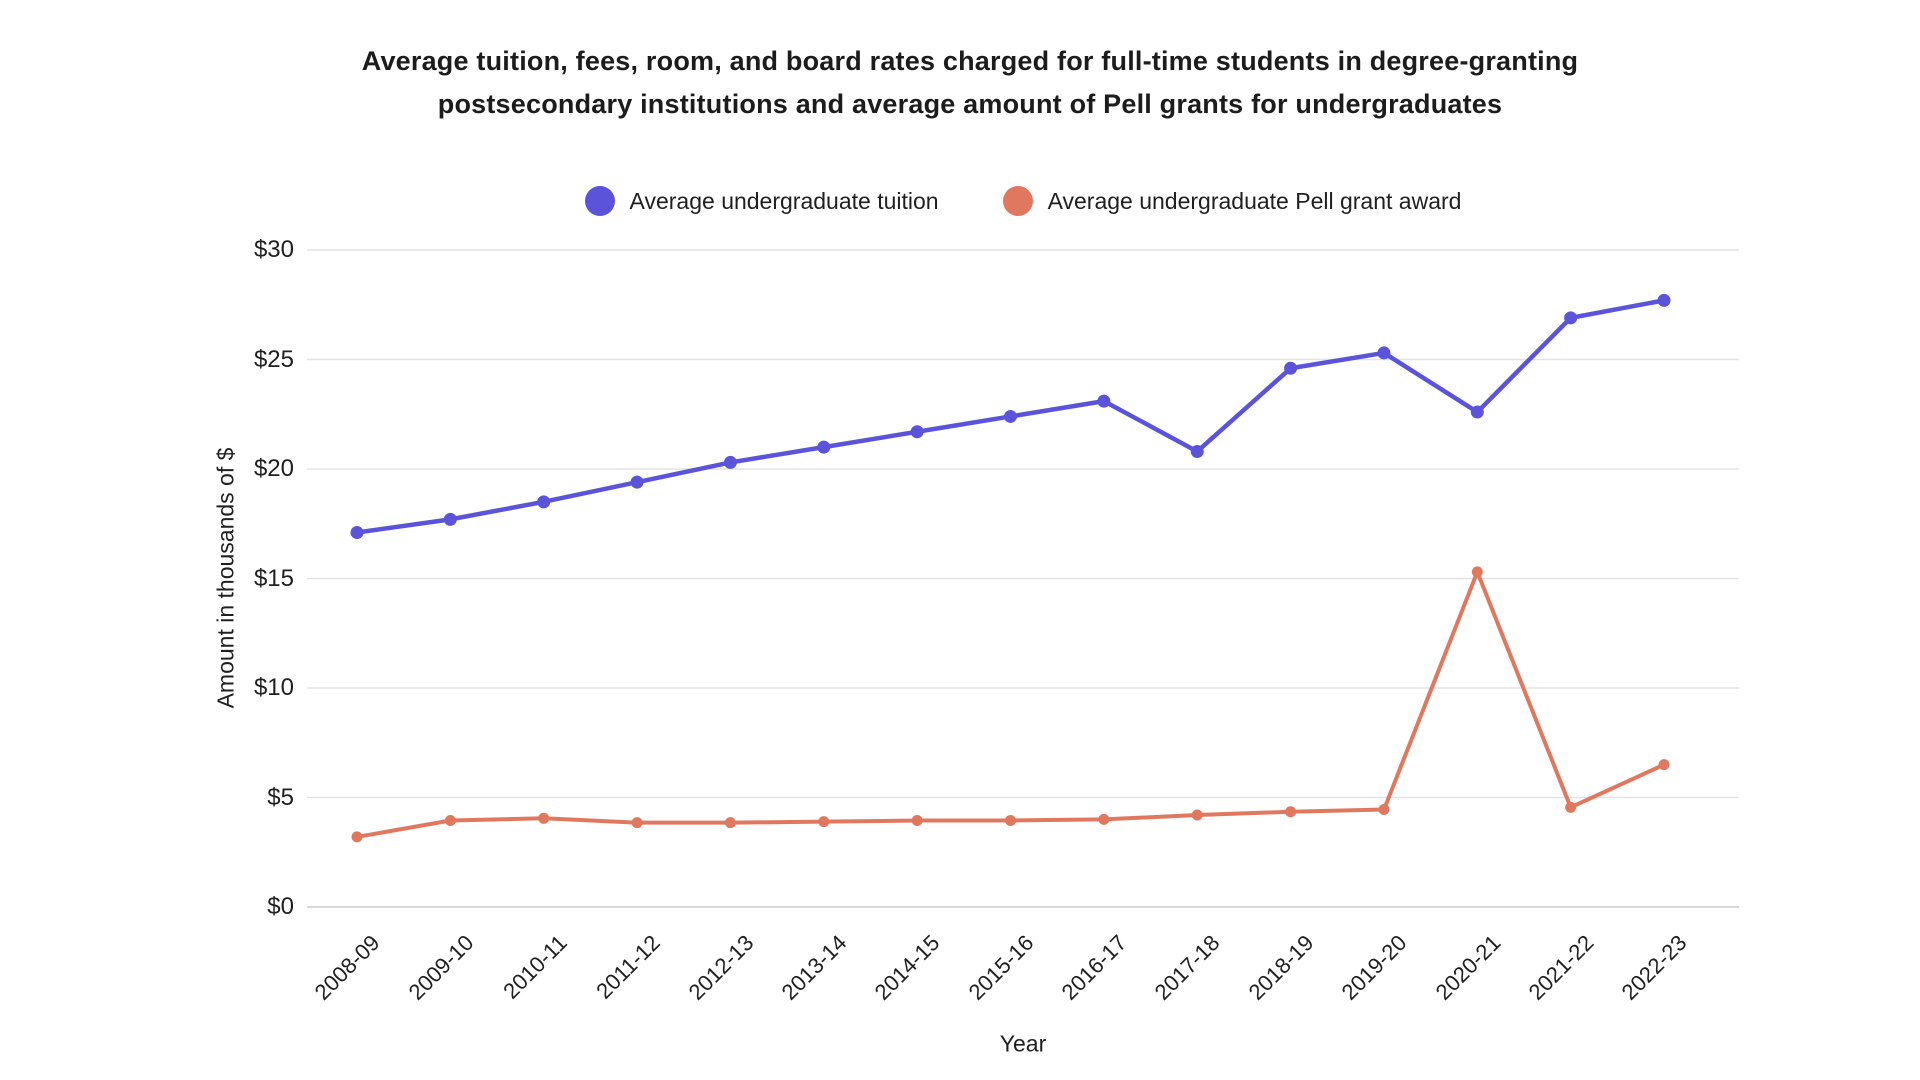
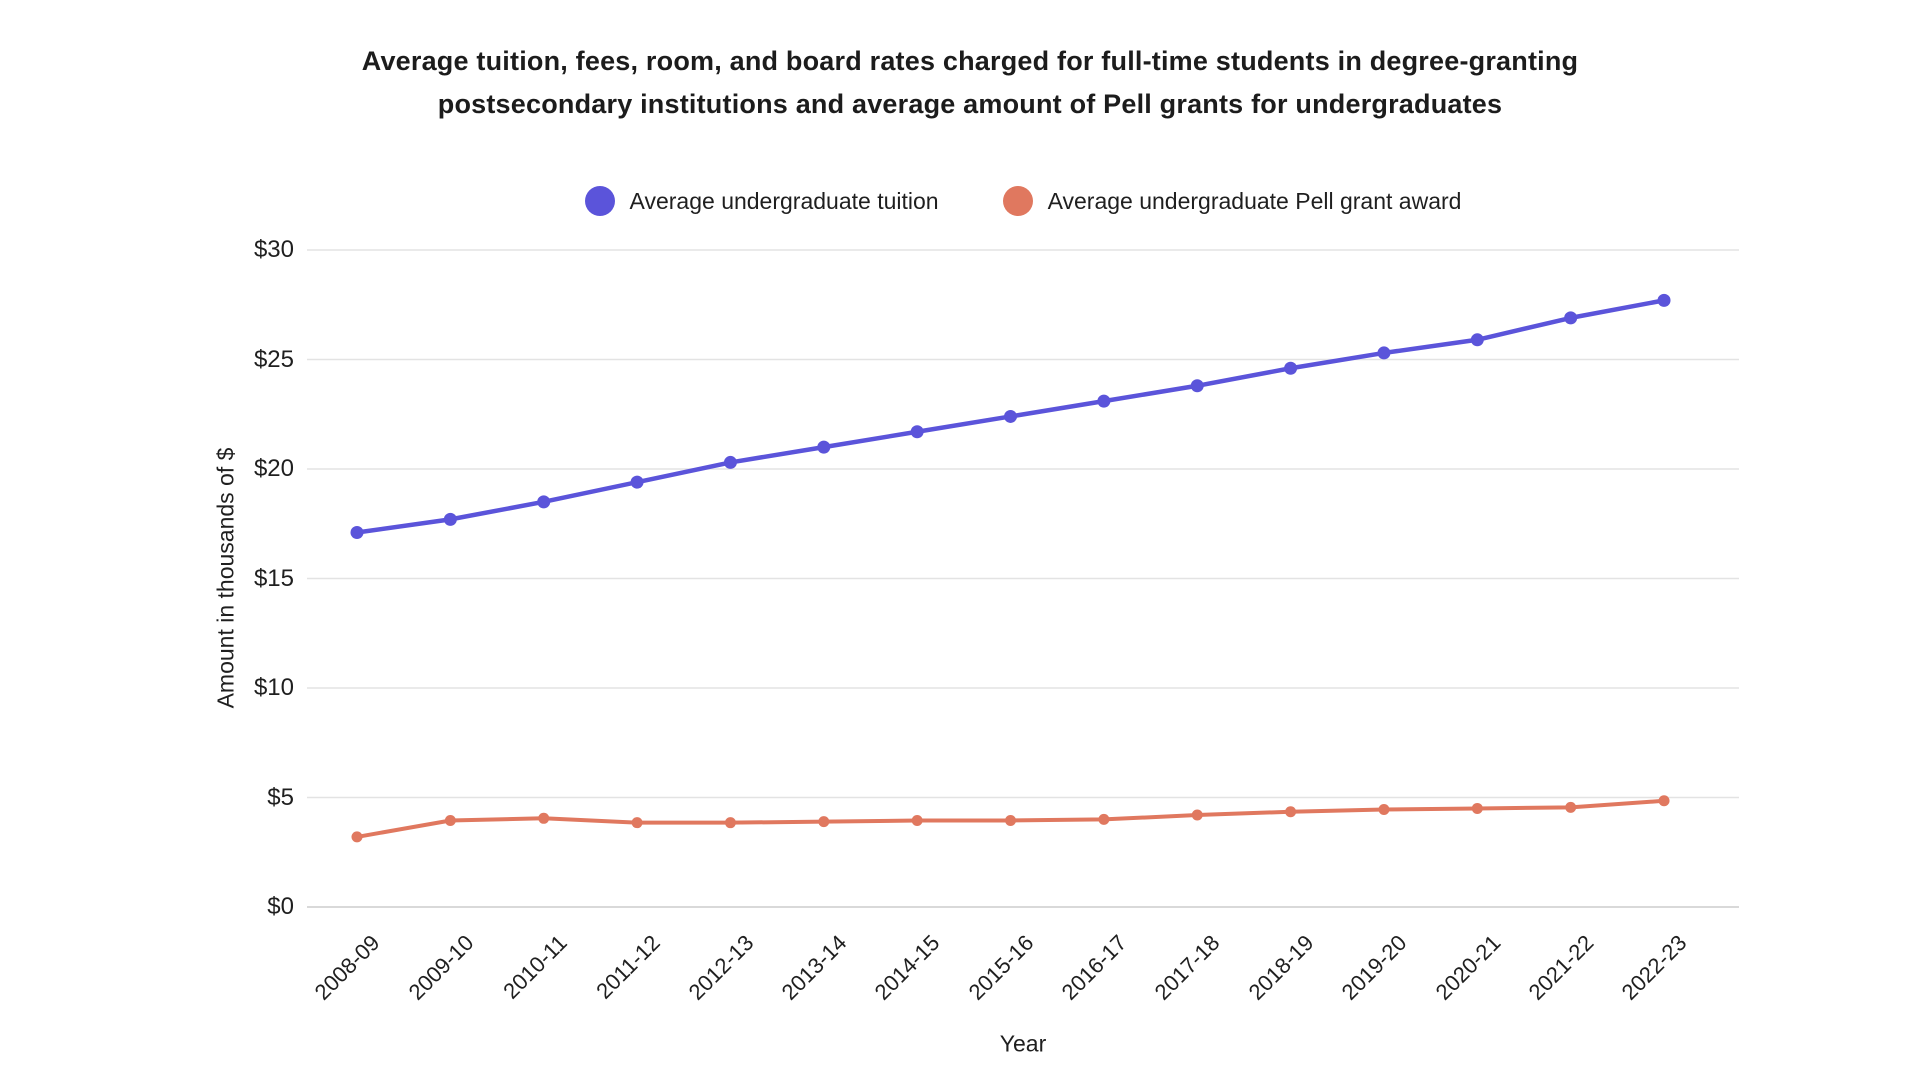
Average undergraduate tuition/2017-18: $20.8 -> $23.8
Average undergraduate tuition/2020-21: $22.6 -> $25.9
Average undergraduate Pell grant award/2020-21: $15.3 -> $4.5
Average undergraduate Pell grant award/2022-23: $6.5 -> $4.8
